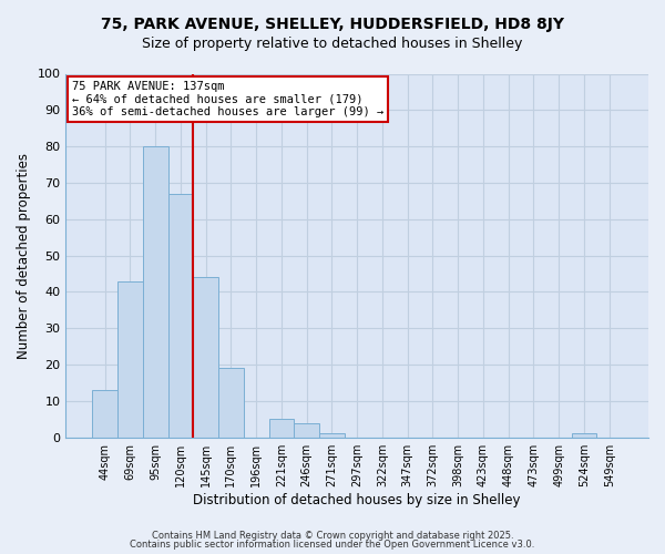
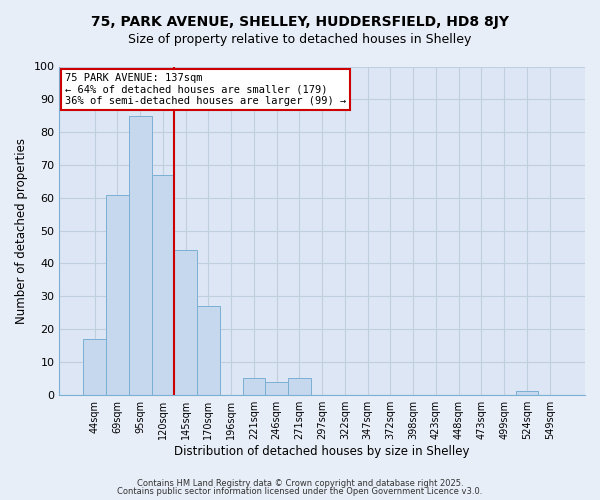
44sqm: 13 -> 17
69sqm: 43 -> 61
95sqm: 80 -> 85
170sqm: 19 -> 27
271sqm: 1 -> 5
